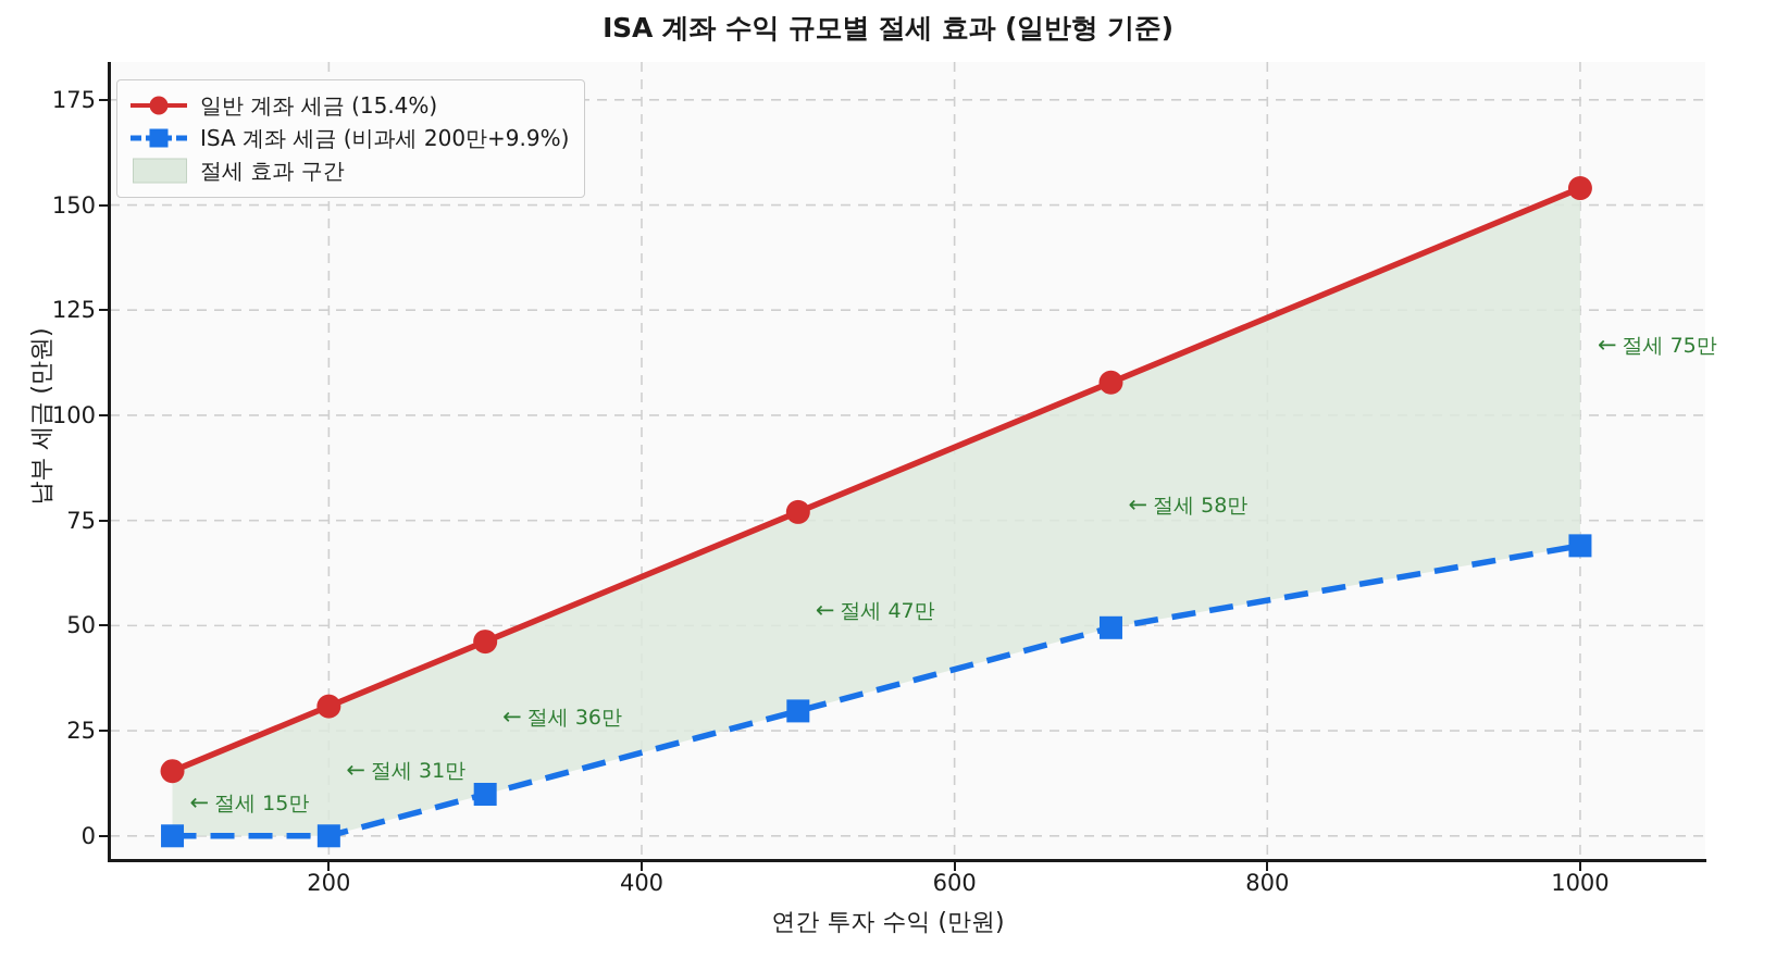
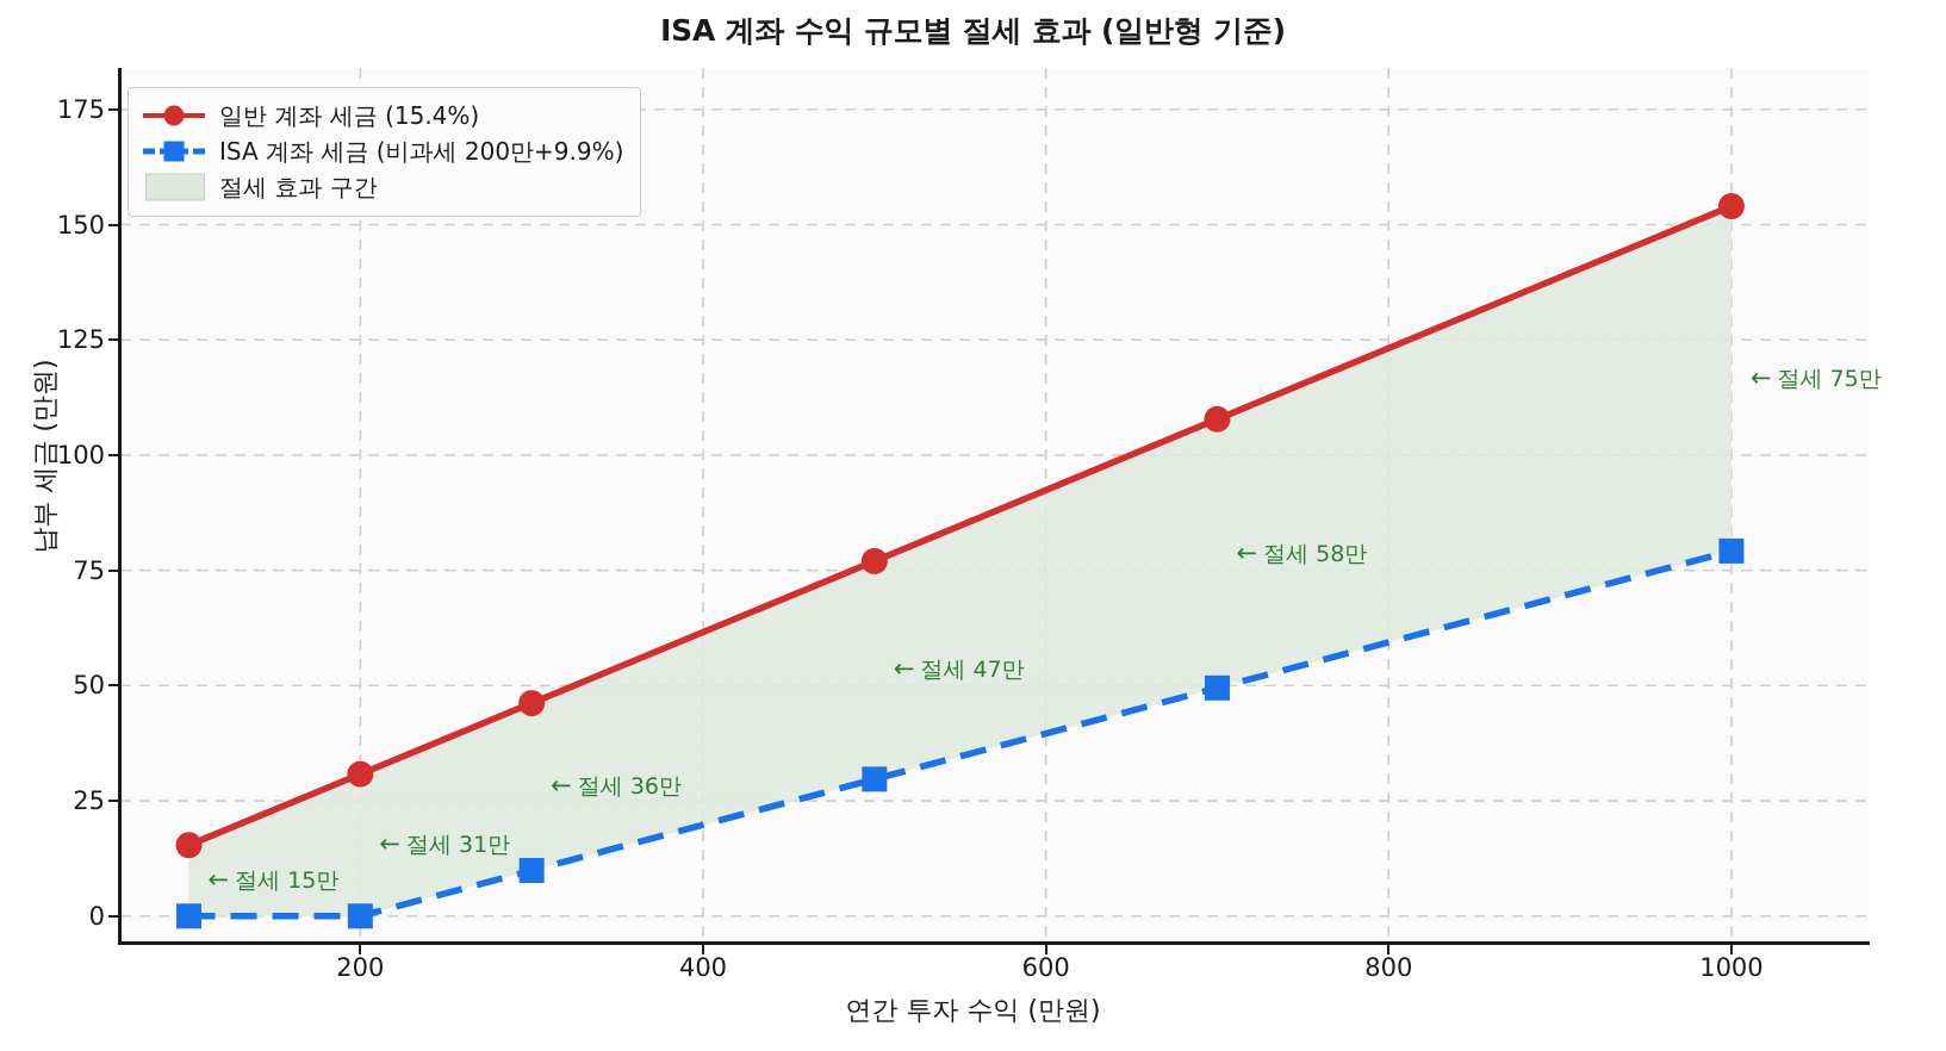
ISA 계좌 세금 (비과세 200만+9.9%)/1000: 69 -> 79
